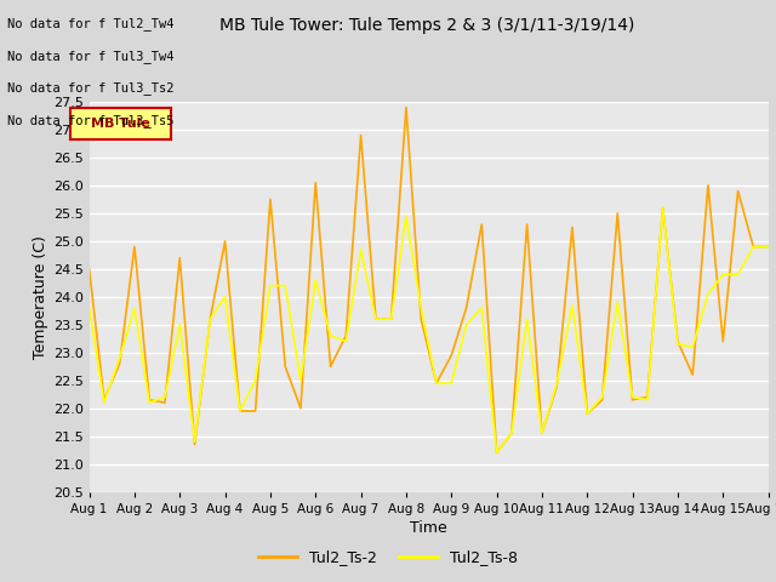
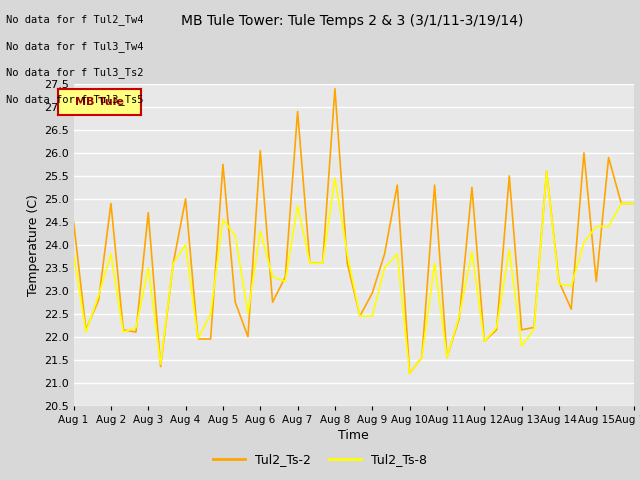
Tul2_Ts-8/Aug 5: 24.20 -> 24.55
Tul2_Ts-8/Aug 13: 22.20 -> 21.80
